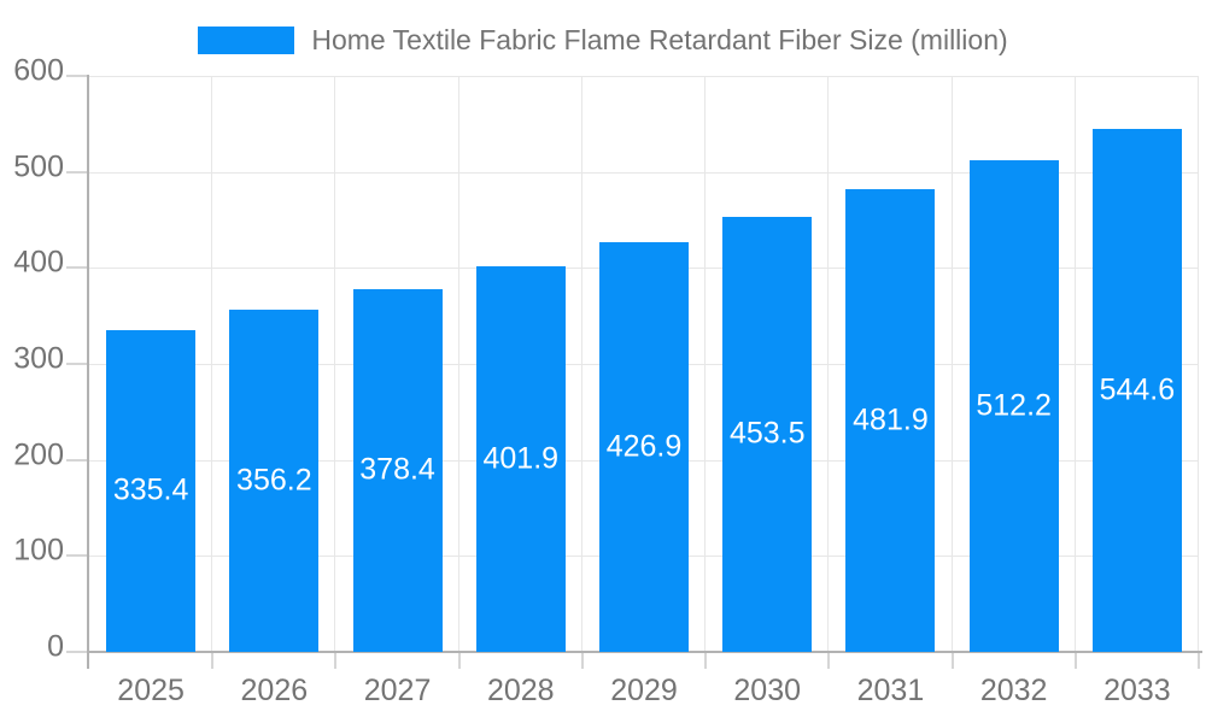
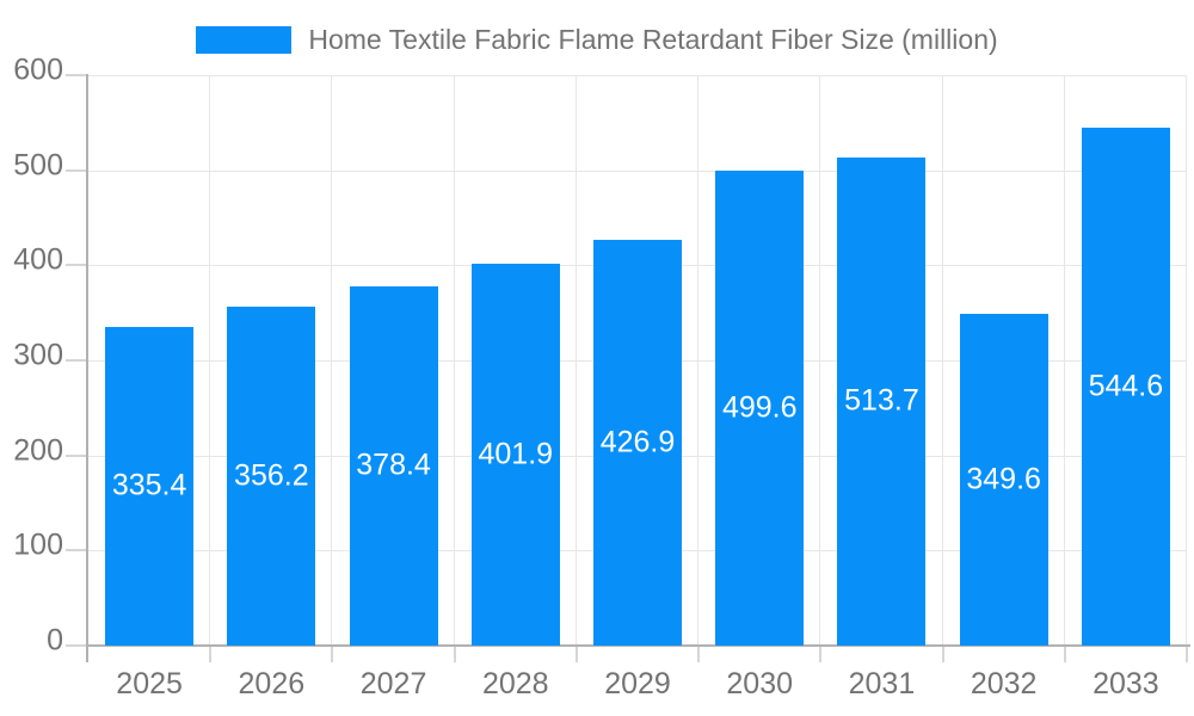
2030: 453.5 -> 499.6
2031: 481.9 -> 513.7
2032: 512.2 -> 349.6
